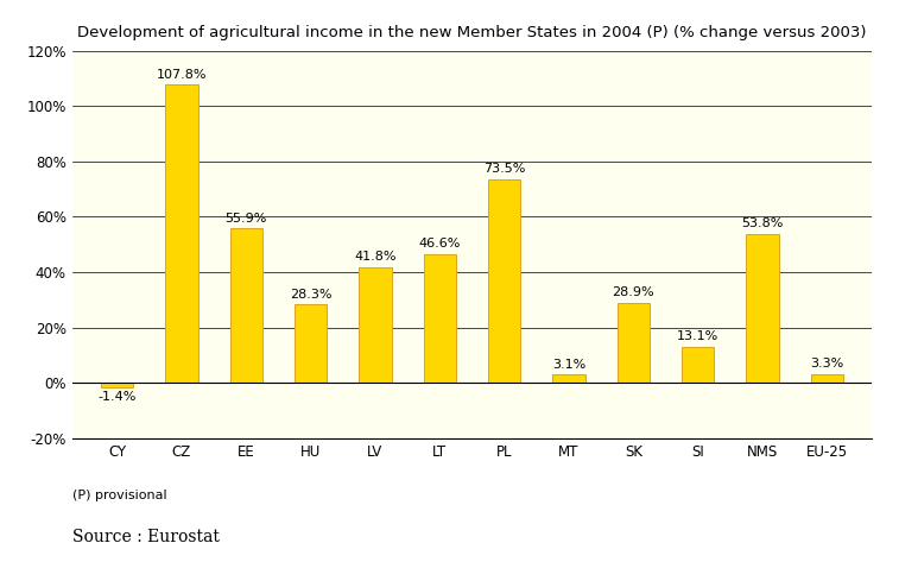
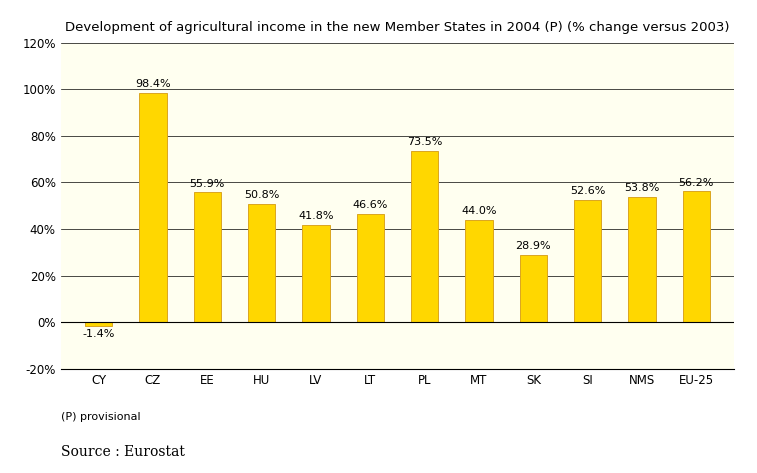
CZ: 107.8% -> 98.4%
HU: 28.3% -> 50.8%
MT: 3.1% -> 44.0%
SI: 13.1% -> 52.6%
EU-25: 3.3% -> 56.2%
